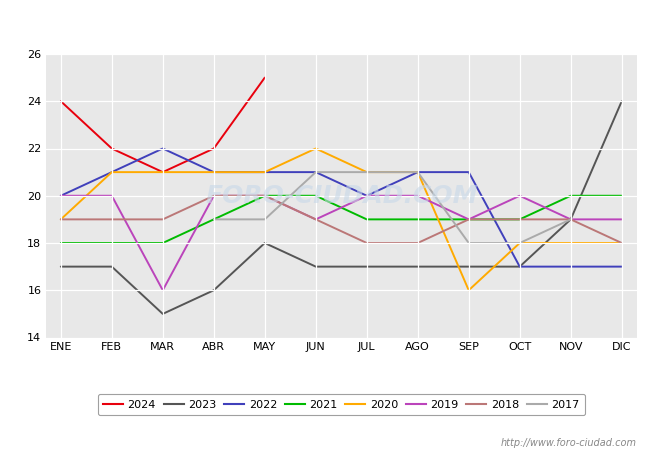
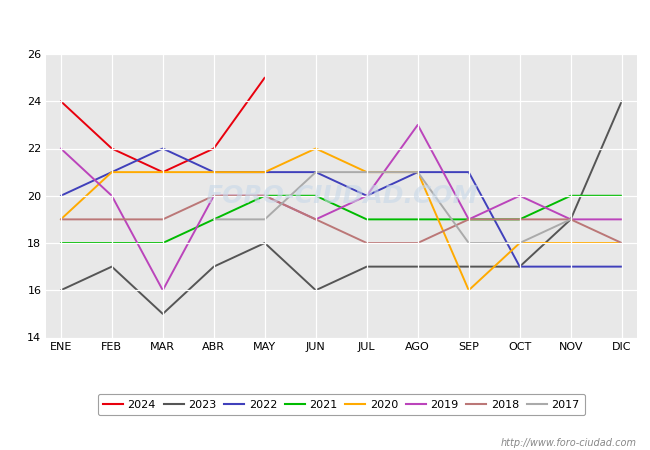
2023/ENE: 17 -> 16
2019/ENE: 20 -> 22
2023/ABR: 16 -> 17
2023/JUN: 17 -> 16
2019/AGO: 20 -> 23
